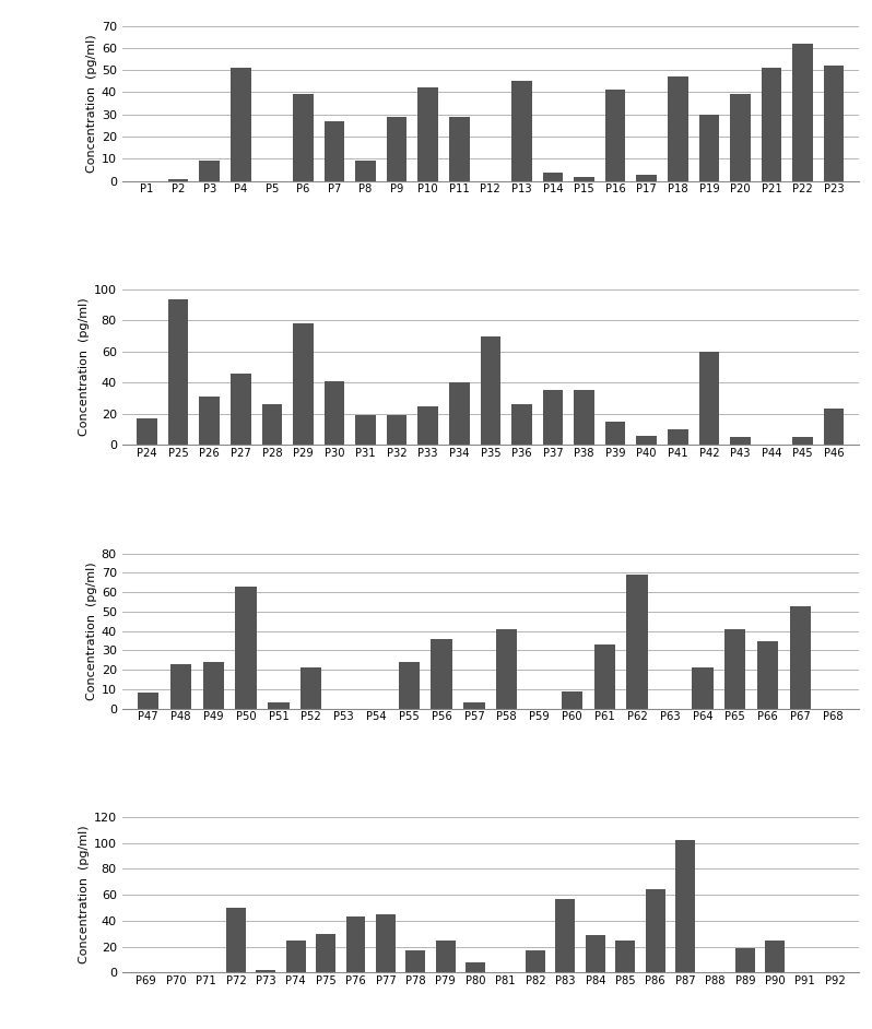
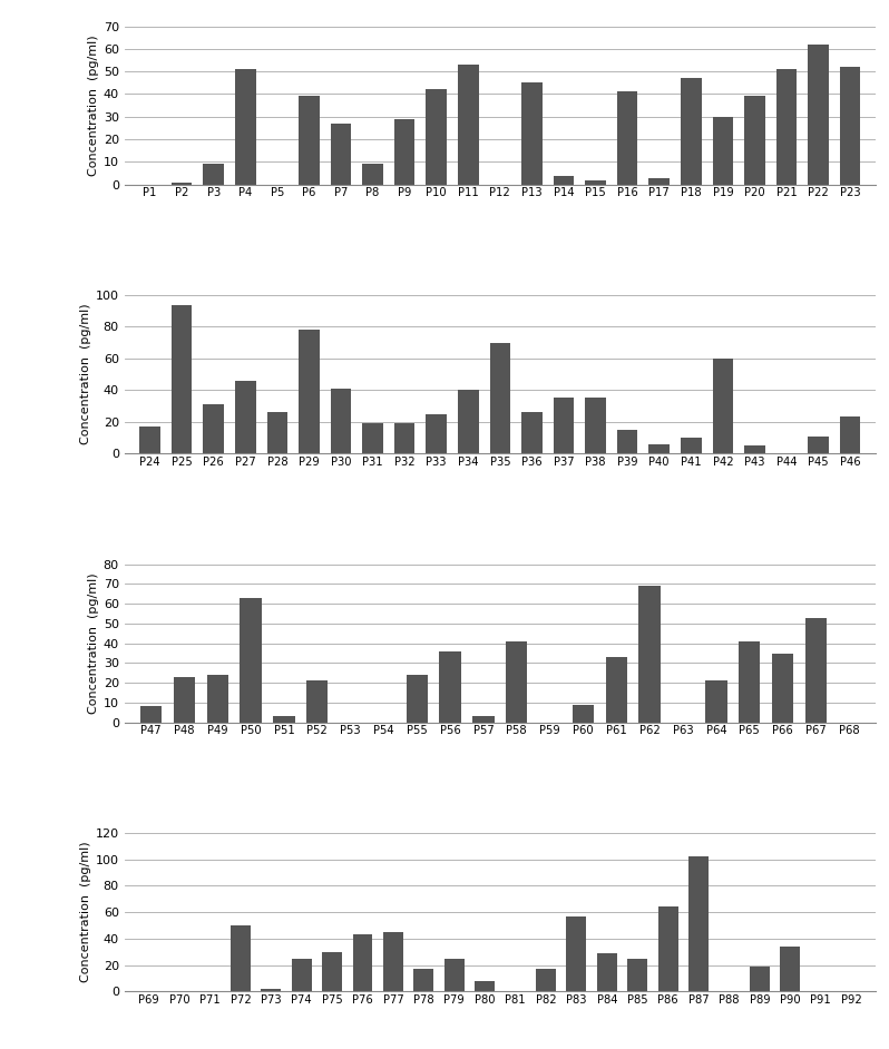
P11: 29 -> 53
P45: 5 -> 11
P90: 25 -> 34
